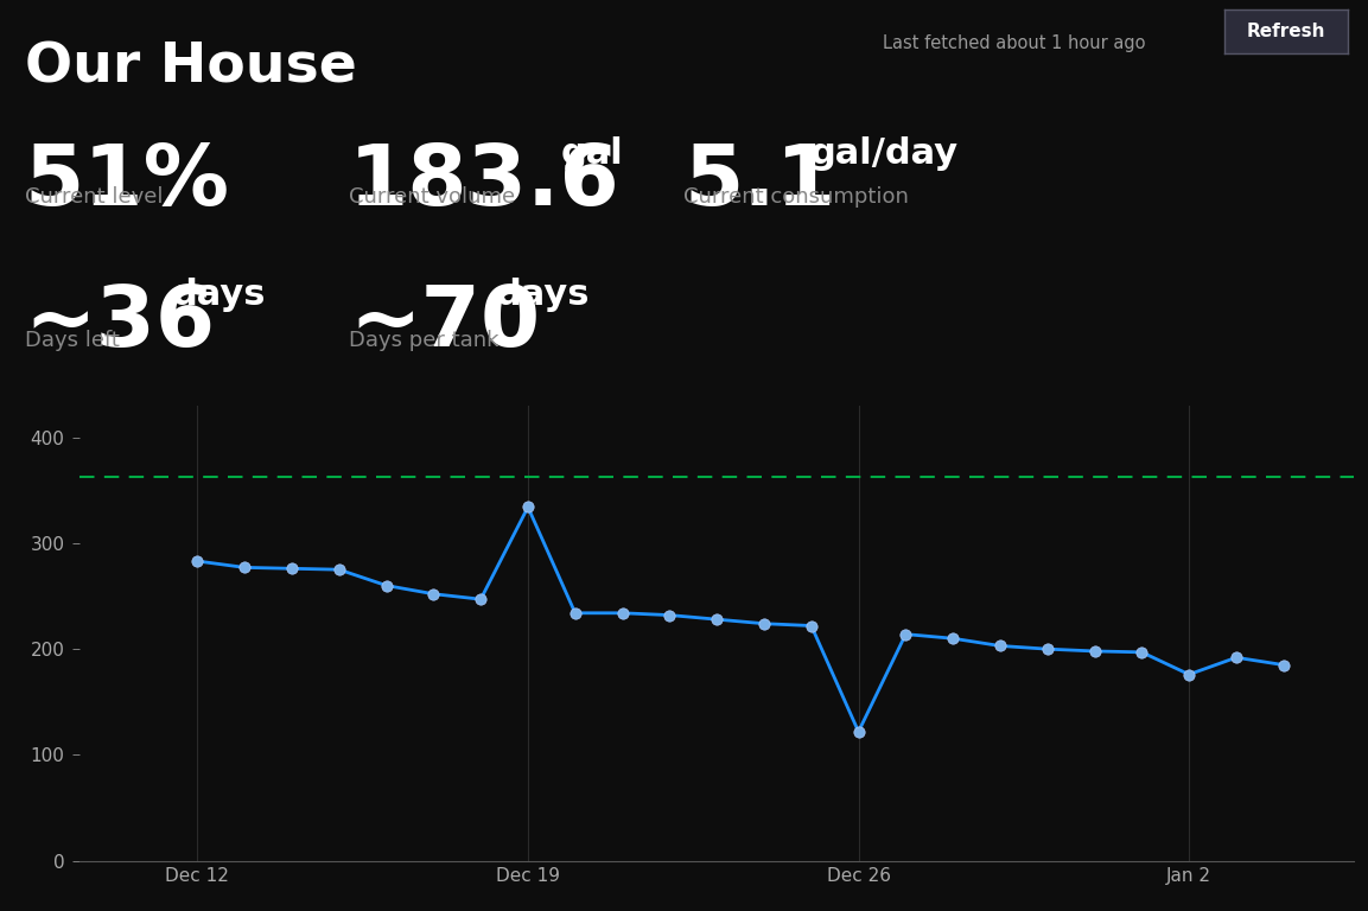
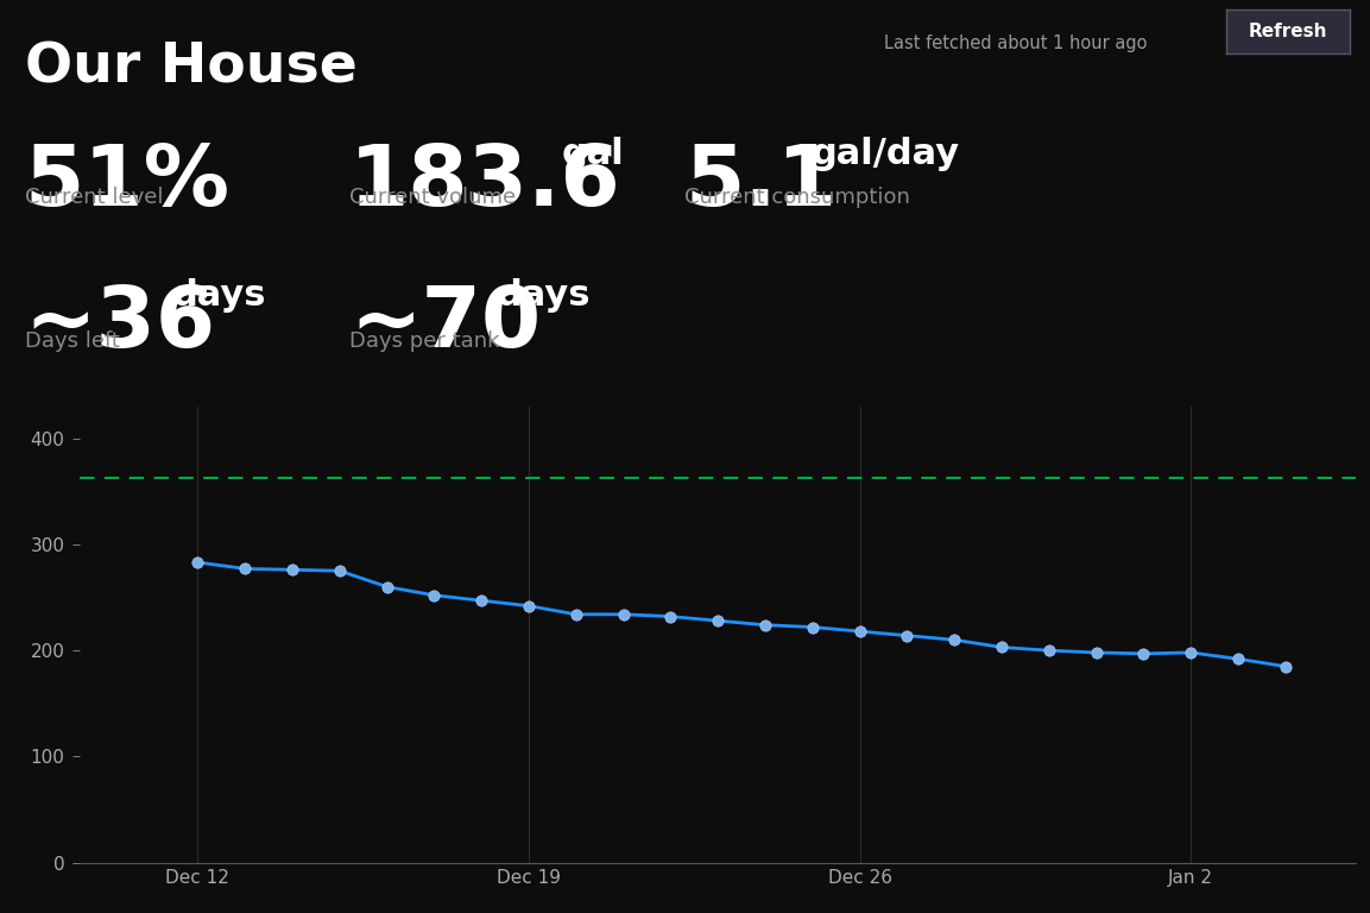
Dec 19: 334 -> 242
Dec 26: 122 -> 218
Jan 2: 176 -> 198
